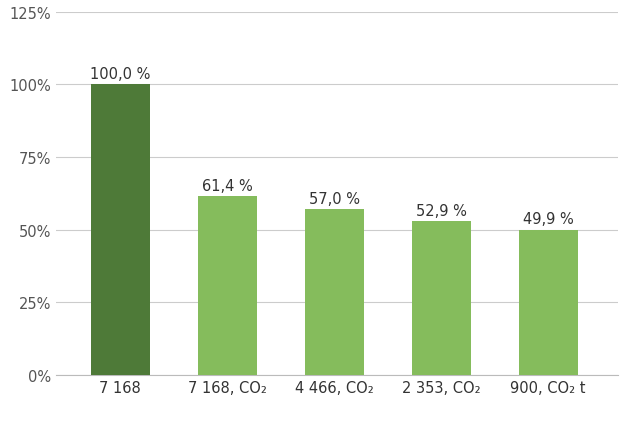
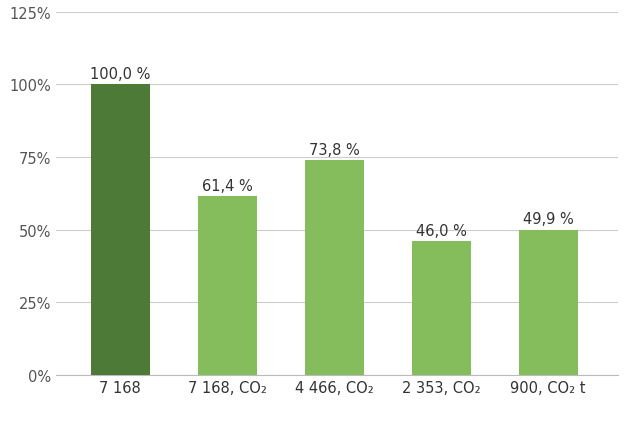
4 466, CO₂: 57,0 -> 73,8
2 353, CO₂: 52,9 -> 46,0
